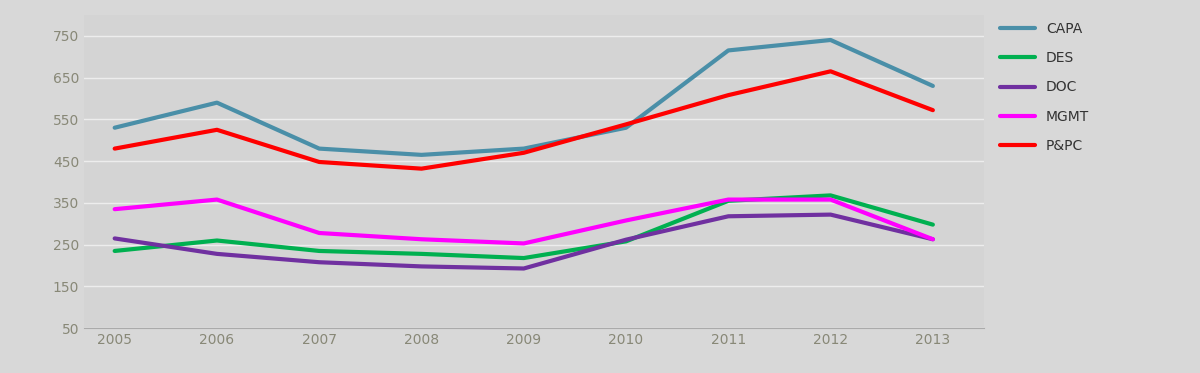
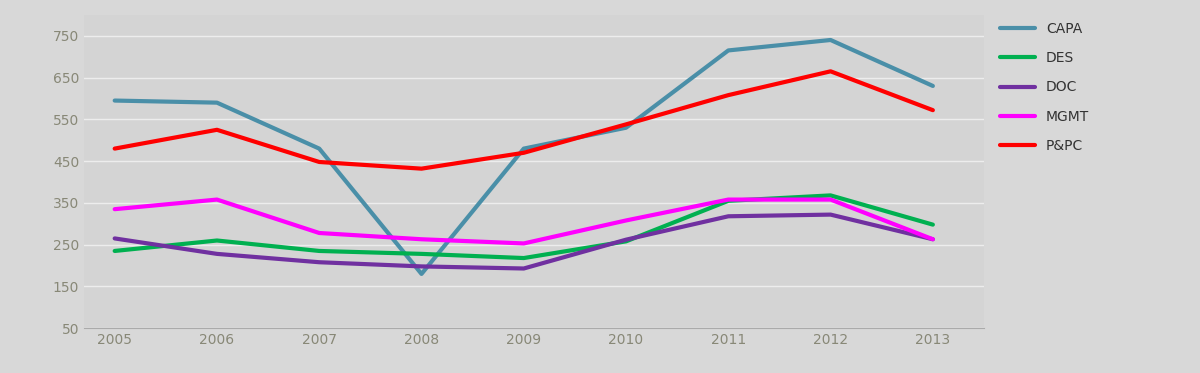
CAPA/2005: 530 -> 595
CAPA/2008: 465 -> 180
